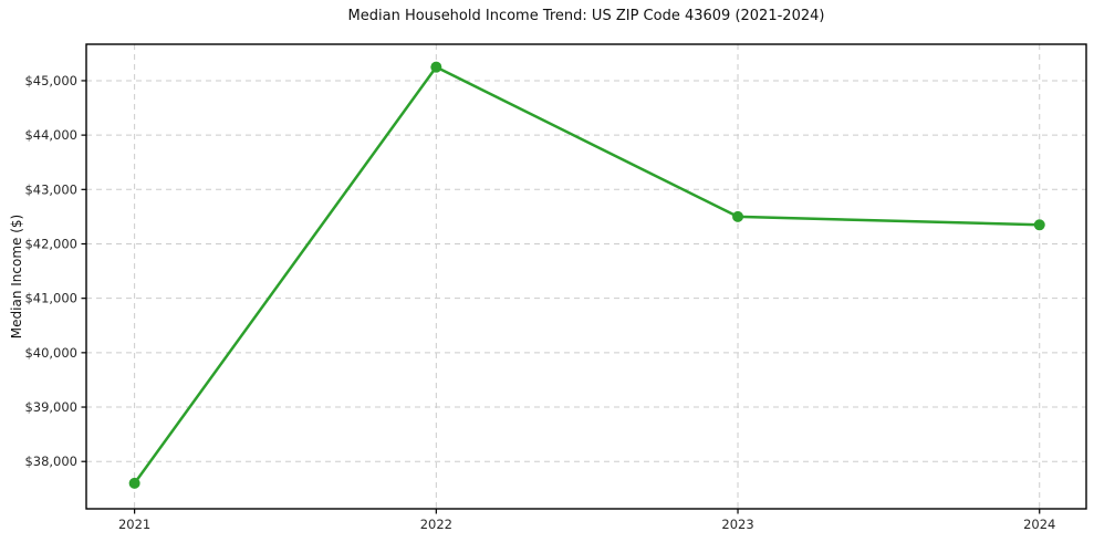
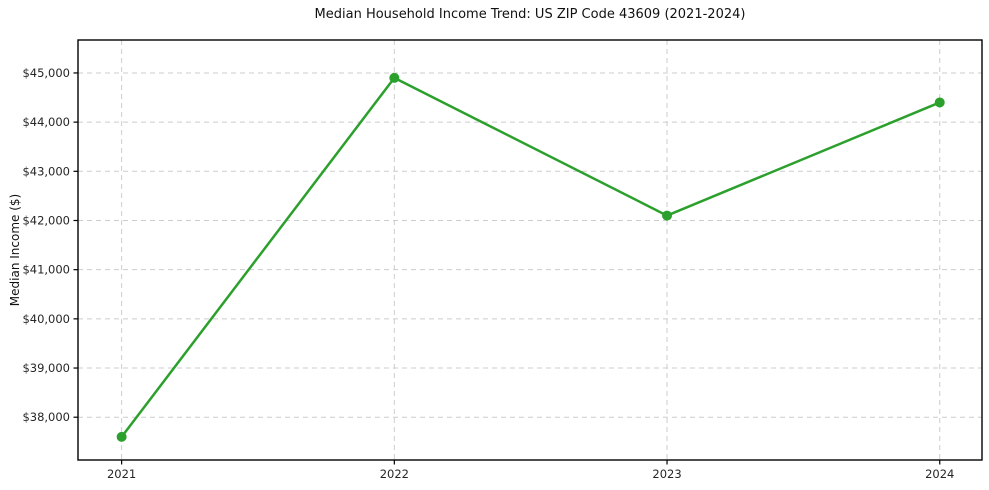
2022: $45200 -> $44900
2023: $42500 -> $42100
2024: $42400 -> $44400
